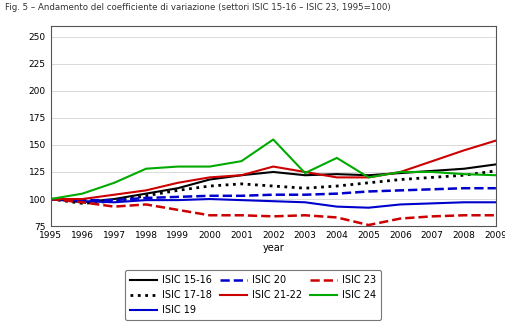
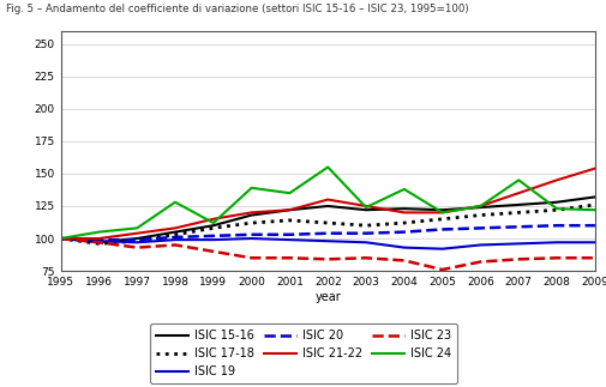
ISIC 24/1997: 115 -> 108
ISIC 24/1999: 130 -> 112
ISIC 24/2000: 130 -> 139
ISIC 24/2007: 125 -> 145
